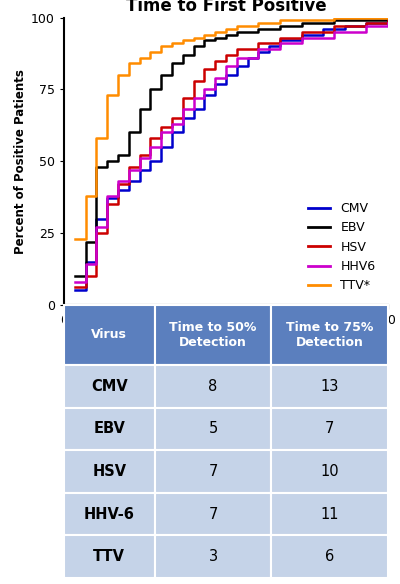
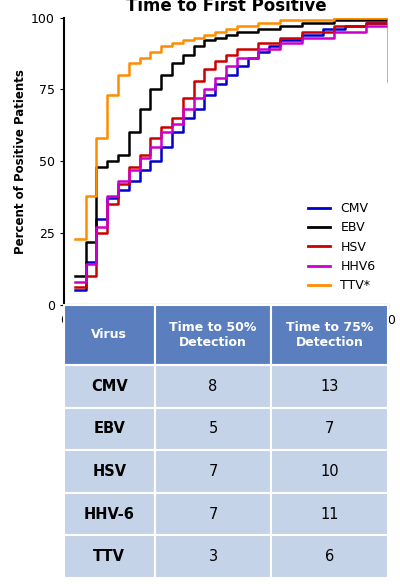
TTV*/30: 100 -> 78
